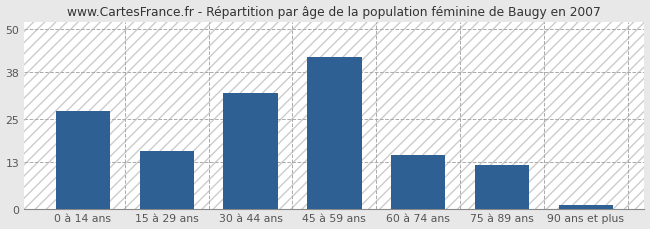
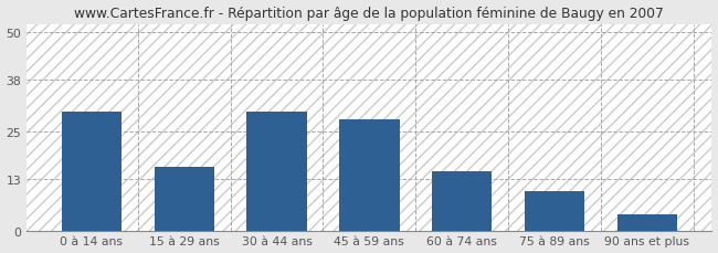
0 à 14 ans: 27 -> 30
30 à 44 ans: 32 -> 30
45 à 59 ans: 42 -> 28
75 à 89 ans: 12 -> 10
90 ans et plus: 1 -> 4
